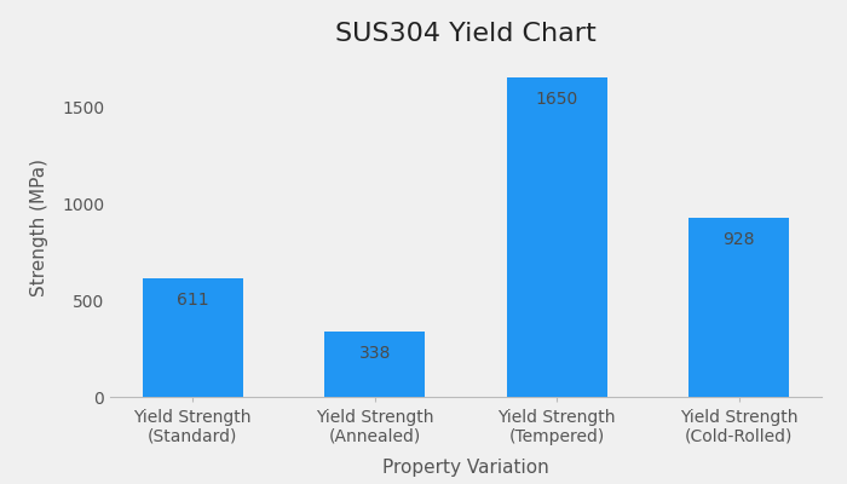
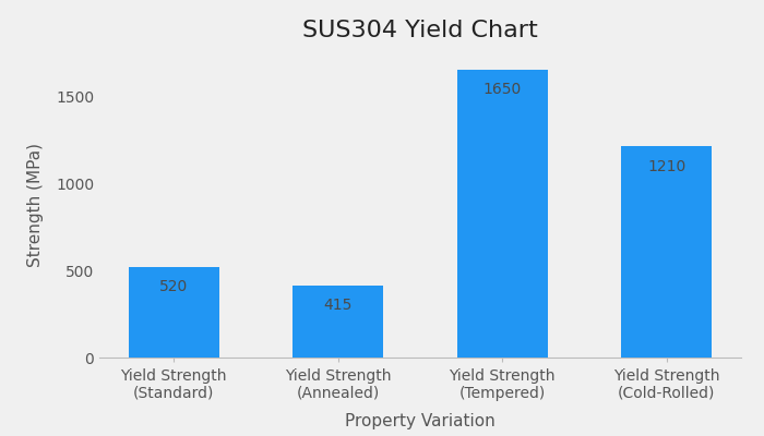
Yield Strength (Standard): 611 -> 520
Yield Strength (Annealed): 338 -> 415
Yield Strength (Cold-Rolled): 928 -> 1210
